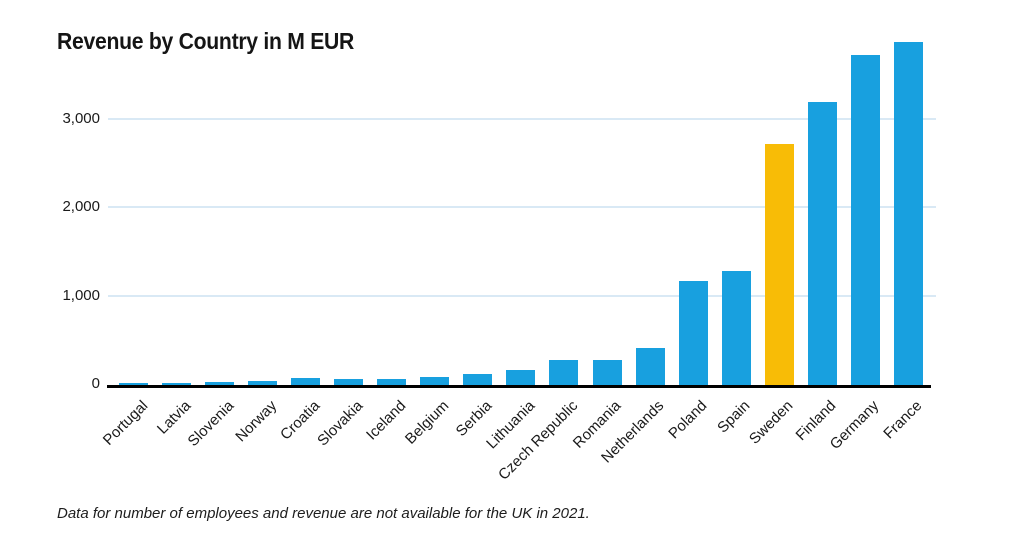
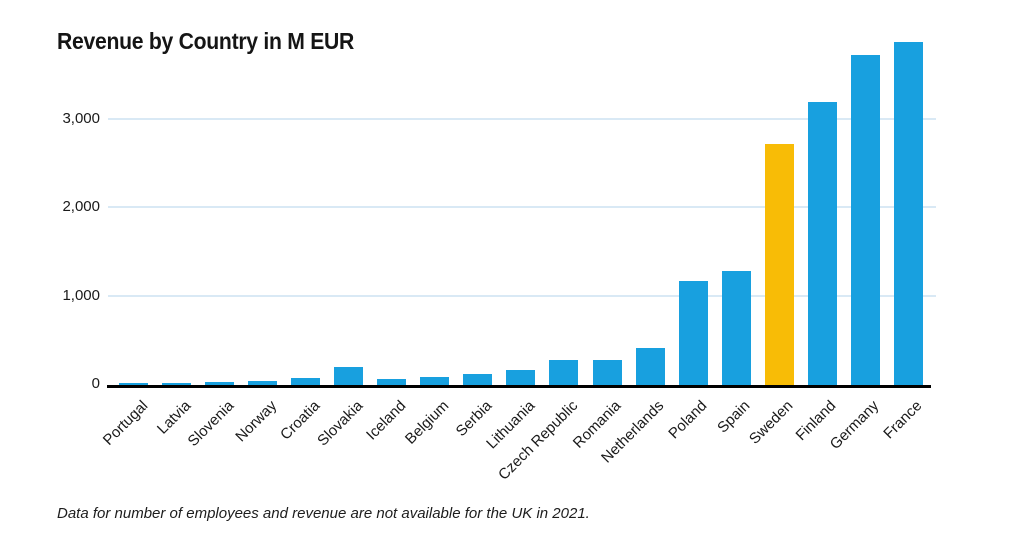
Slovakia: 100 -> 200
